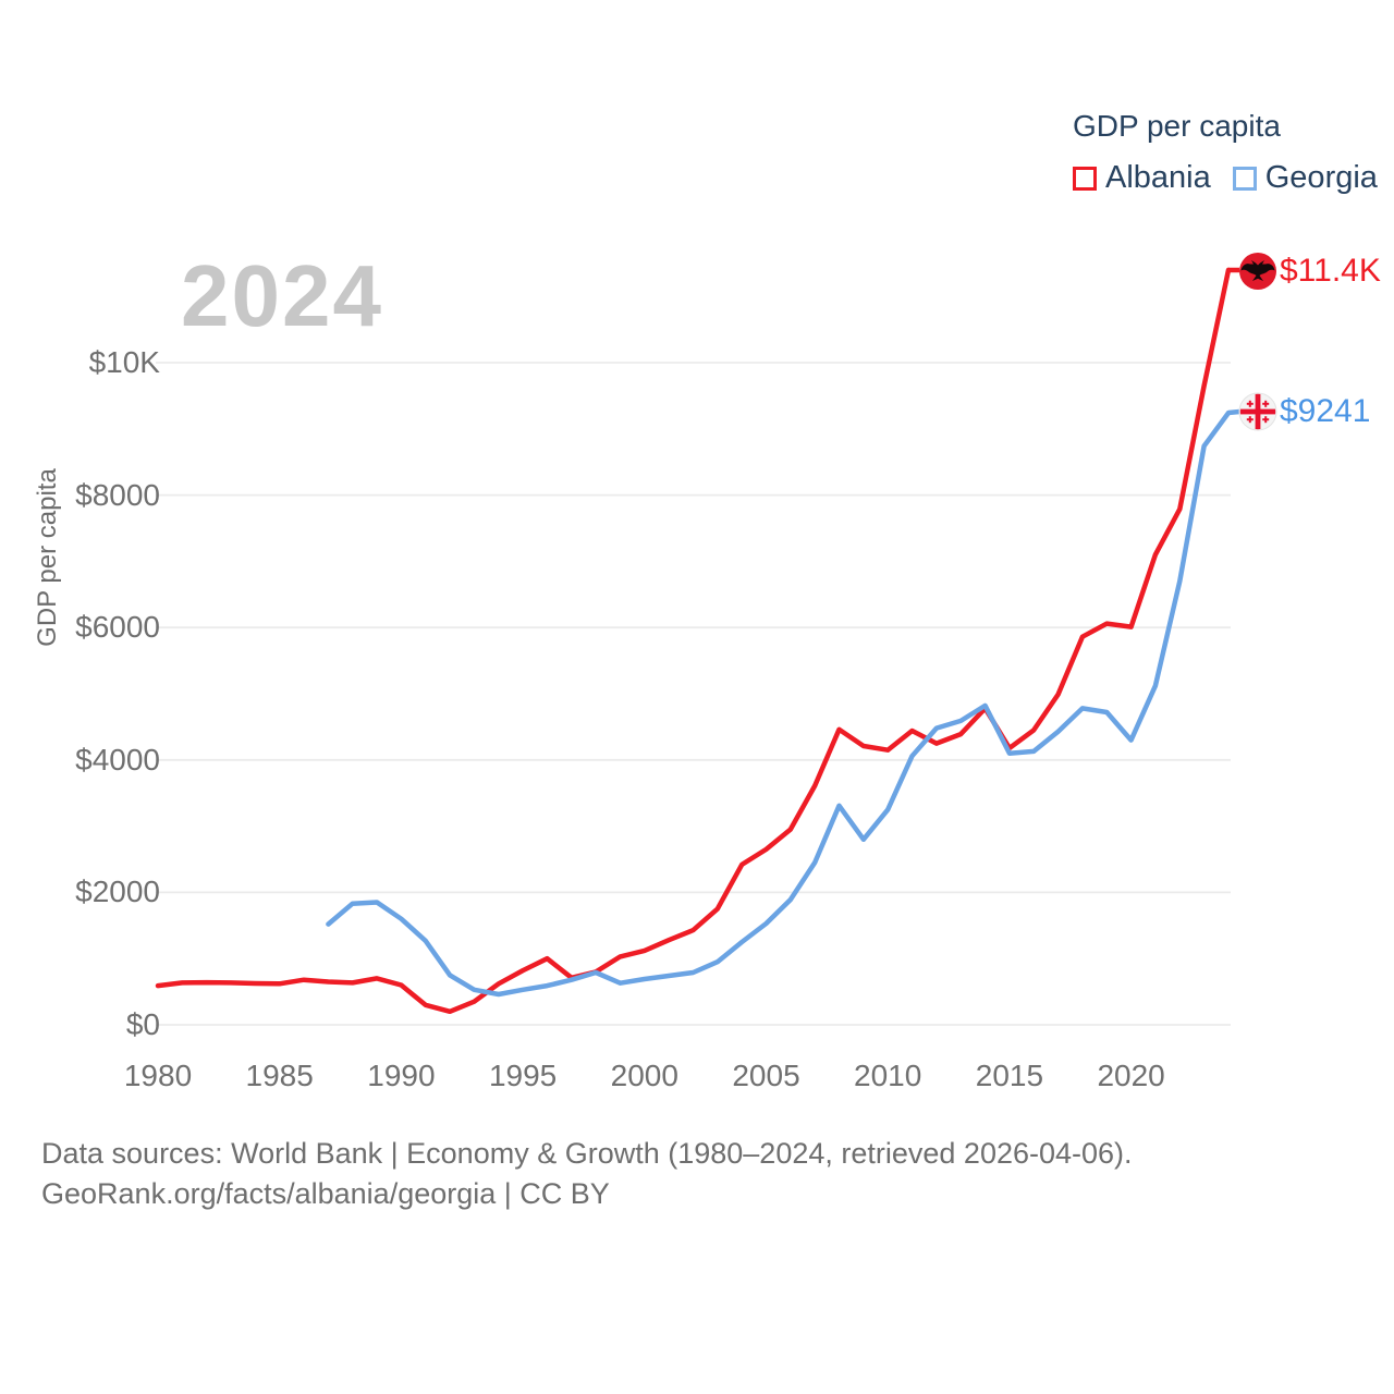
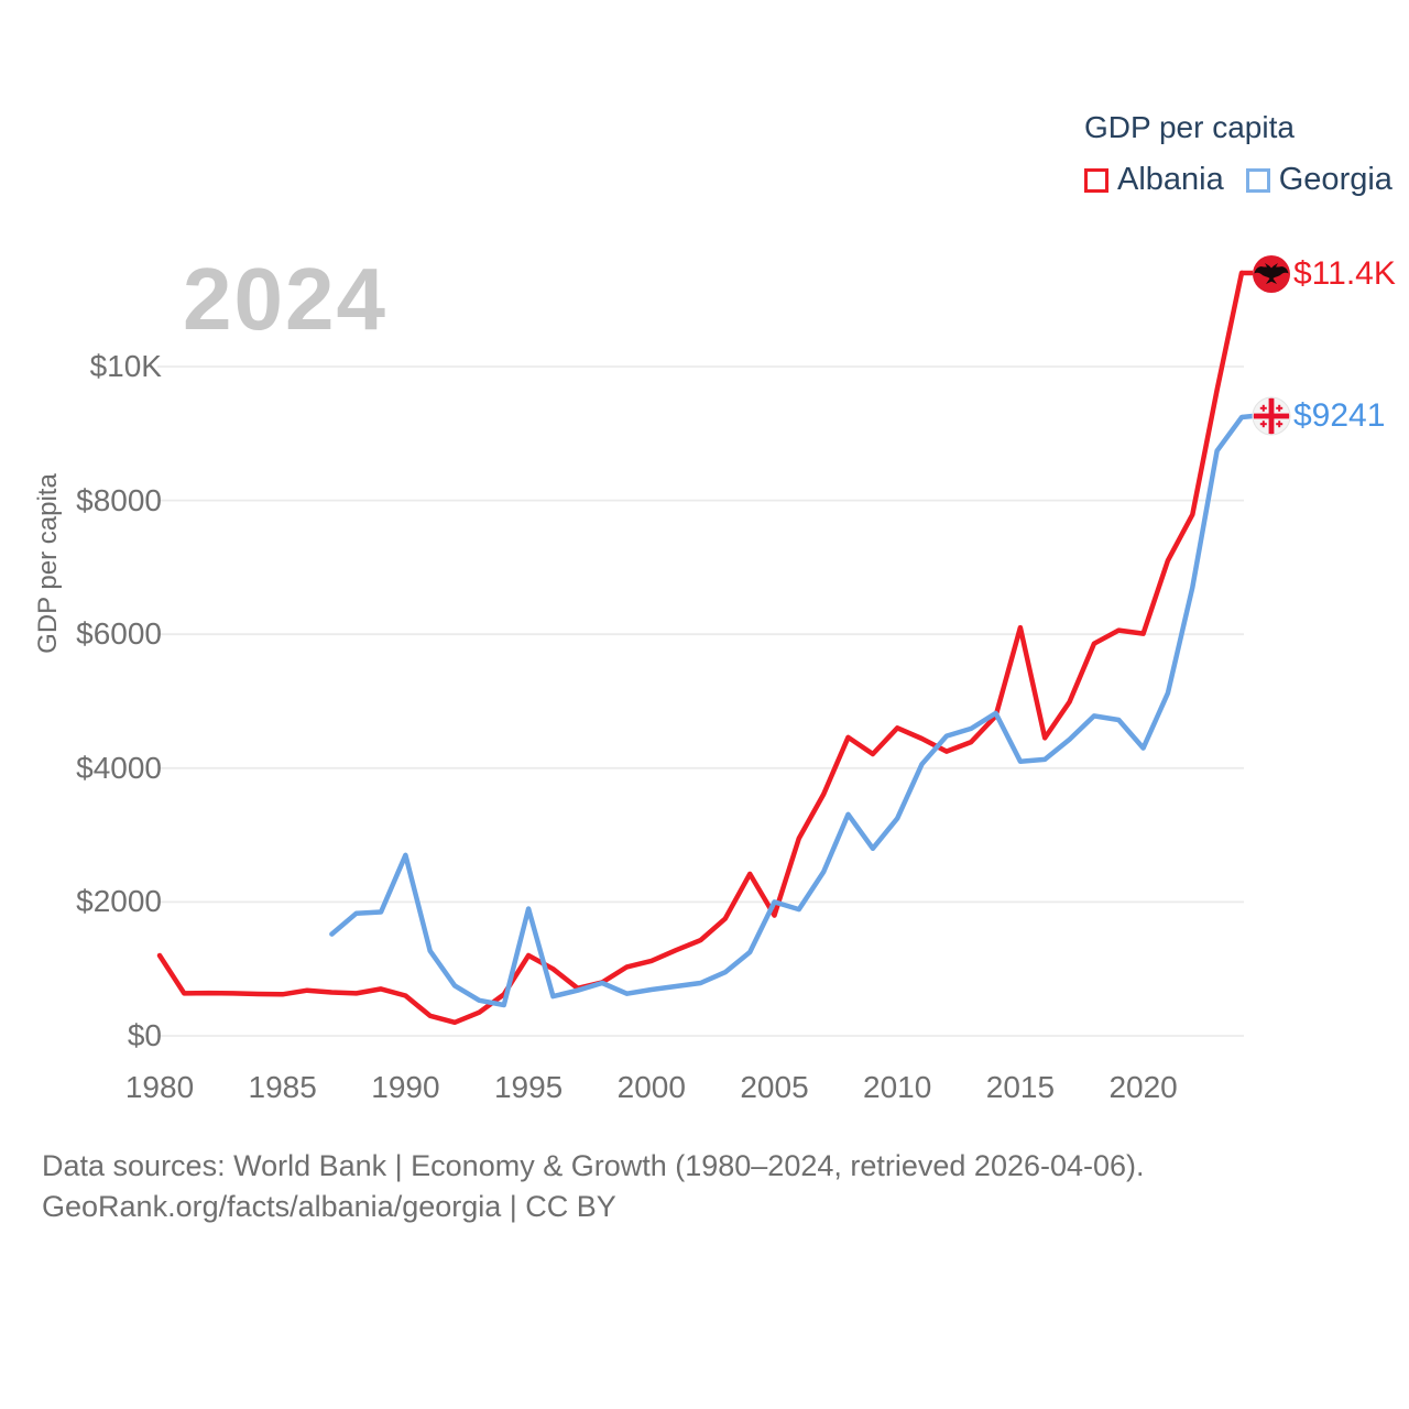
Albania/1980: $600 -> $1200
Georgia/1990: $1600 -> $2700
Albania/1995: $800 -> $1200
Georgia/1995: $500 -> $1900
Albania/2005: $2600 -> $1800
Georgia/2005: $1500 -> $2000
Albania/2010: $4200 -> $4600
Albania/2015: $4200 -> $6100
